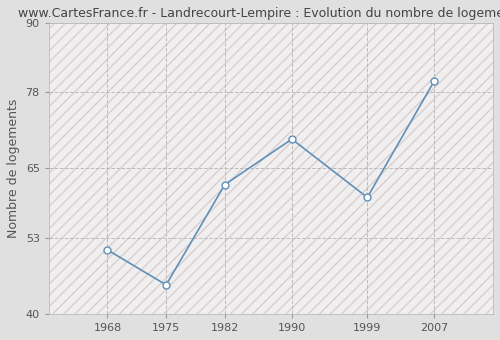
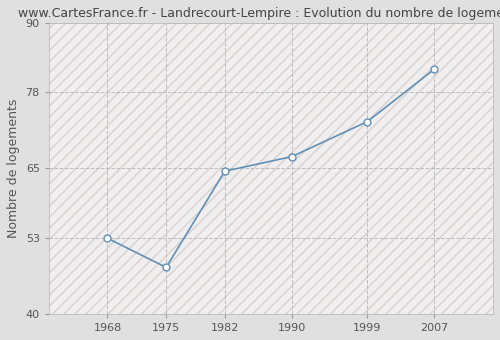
1968: 51.0 -> 53.0
1975: 45.0 -> 48.0
1982: 62.2 -> 64.5
1990: 70.0 -> 67.0
1999: 60.0 -> 73.0
2007: 80.0 -> 82.0
